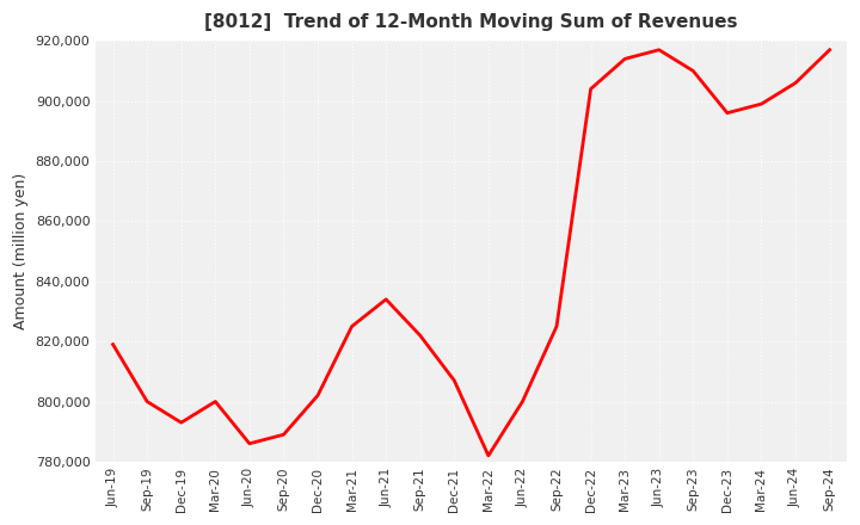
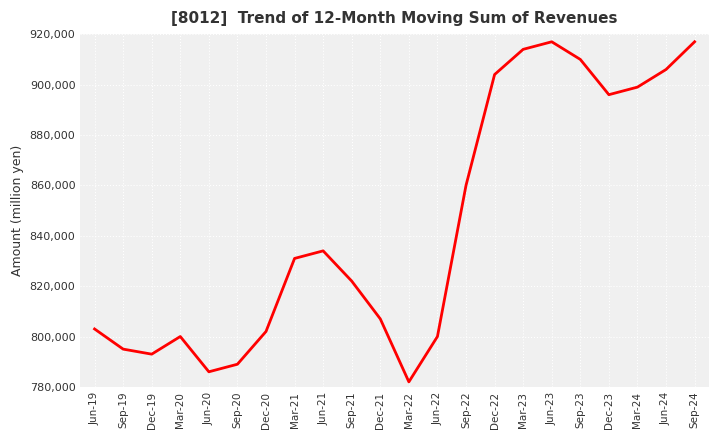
Jun-19: 819,000 -> 803,000
Sep-19: 800,000 -> 795,000
Mar-21: 825,000 -> 831,000
Sep-22: 825,000 -> 860,000
